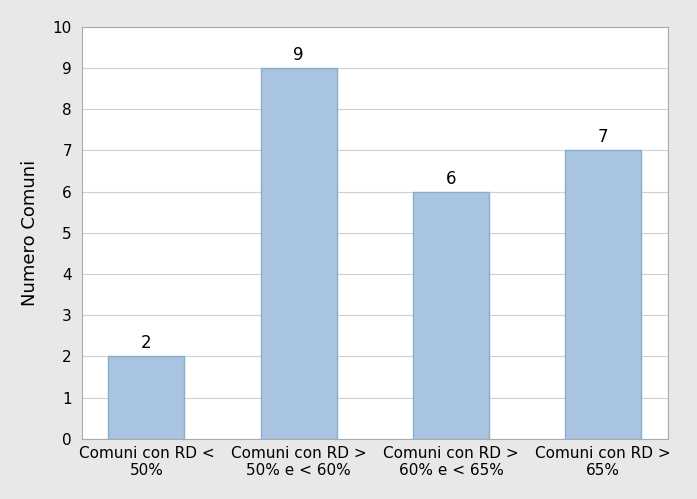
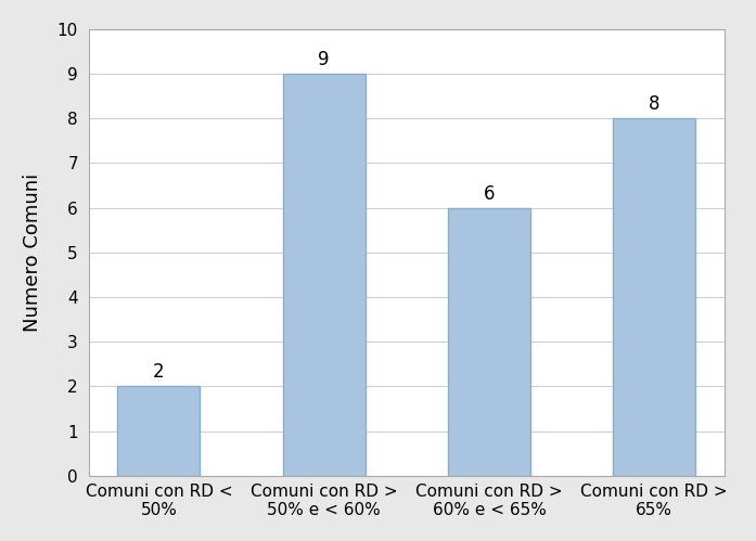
Comuni con RD > 65%: 7 -> 8
